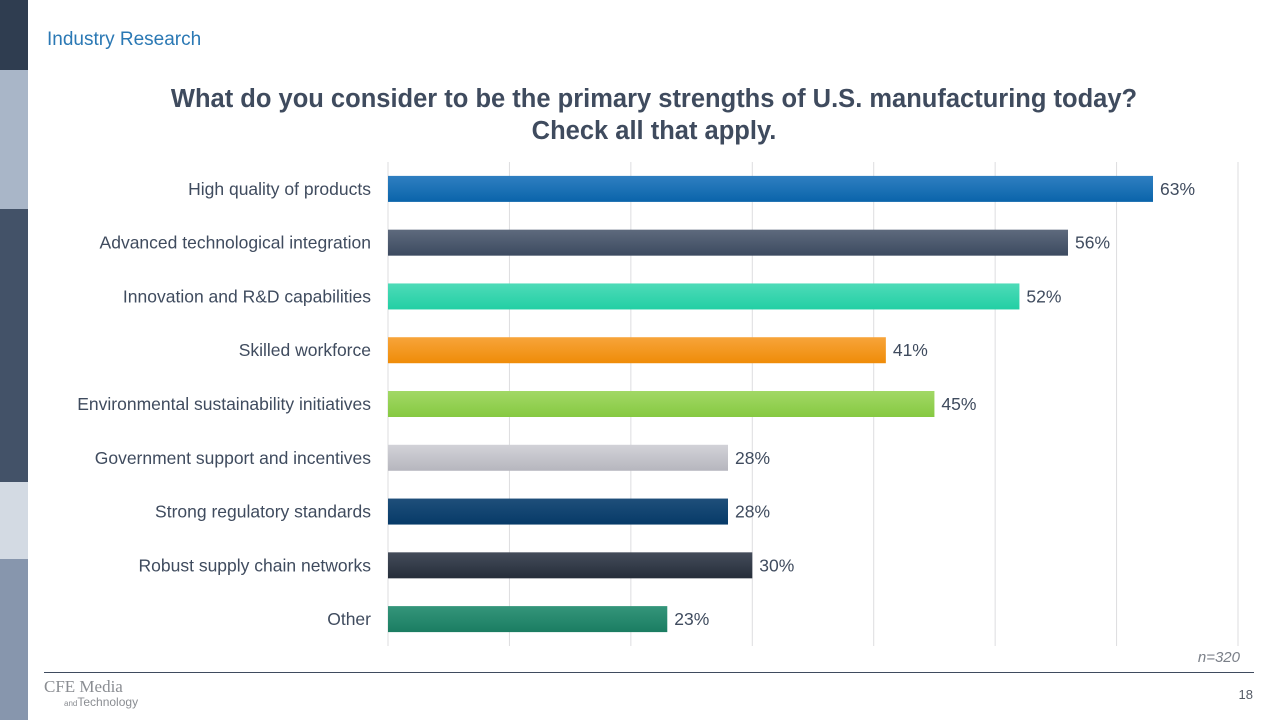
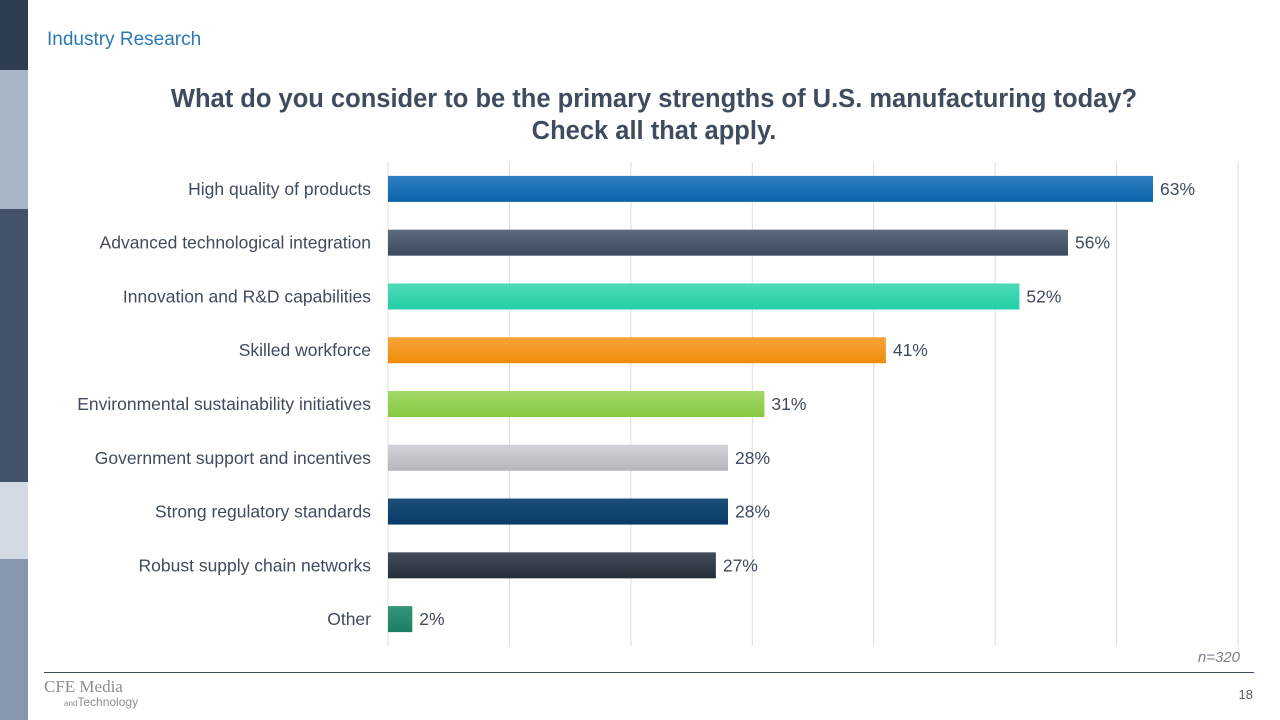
Environmental sustainability initiatives: 45% -> 31%
Robust supply chain networks: 30% -> 27%
Other: 23% -> 2%
